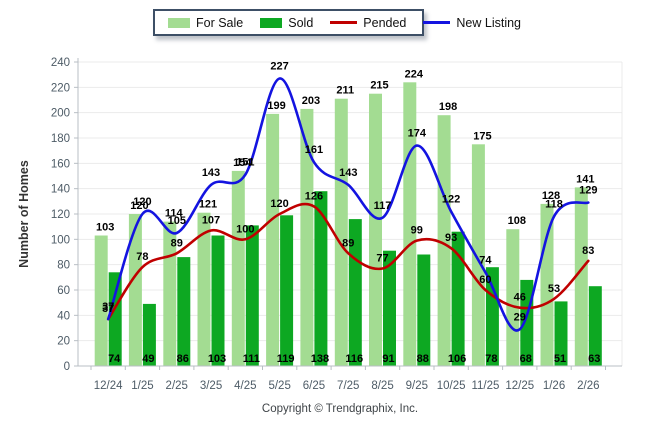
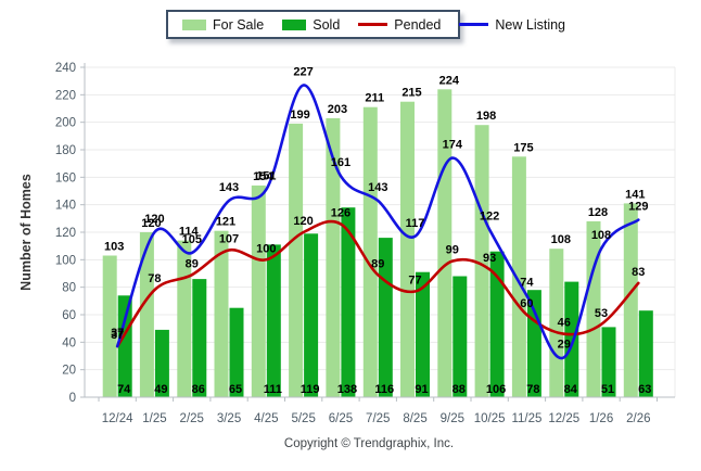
Sold/3/25: 103 -> 65
Sold/12/25: 68 -> 84
New Listing/1/26: 118 -> 108
